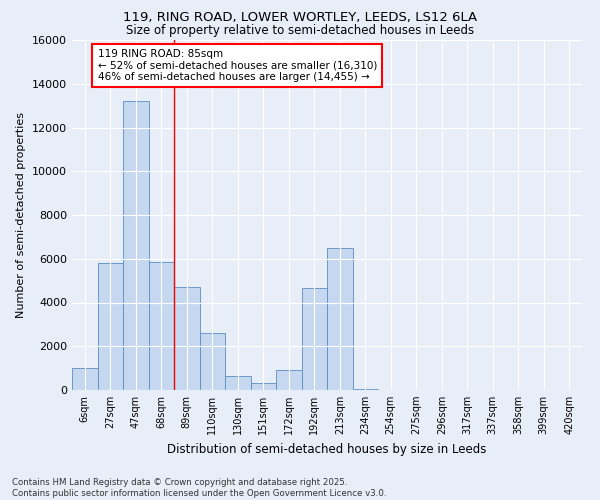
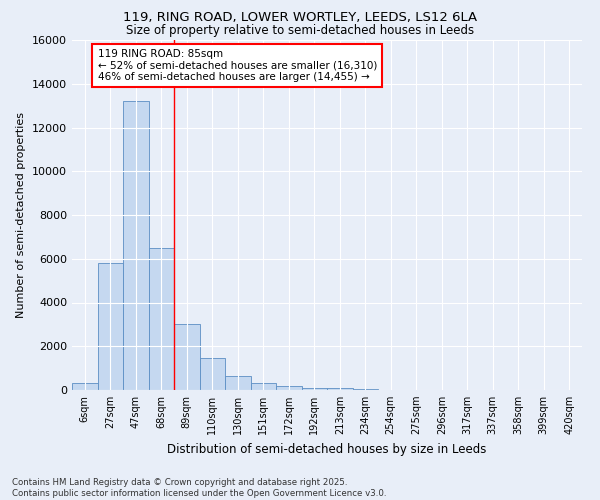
6sqm: 1000 -> 300
68sqm: 5850 -> 6500
89sqm: 4700 -> 3000
110sqm: 2600 -> 1480
172sqm: 900 -> 200
192sqm: 4650 -> 100
213sqm: 6500 -> 100
